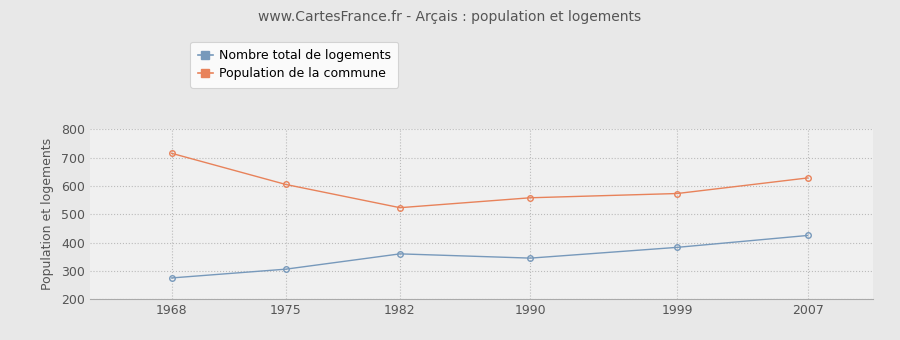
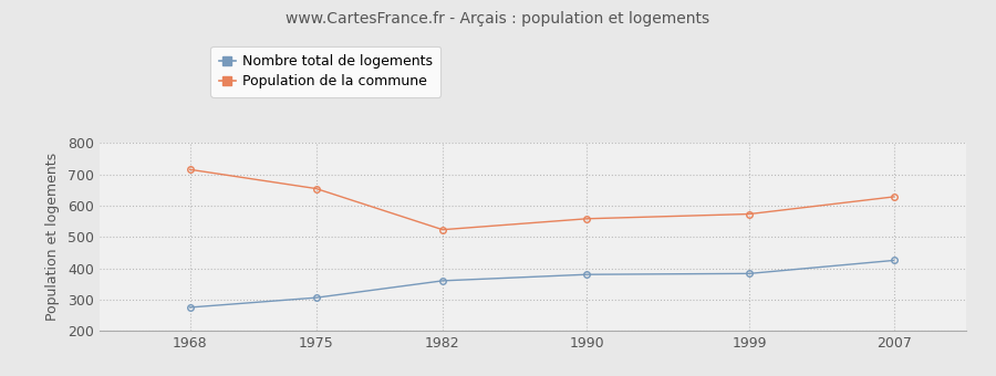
Population de la commune/1975: 605 -> 654
Nombre total de logements/1990: 345 -> 380
